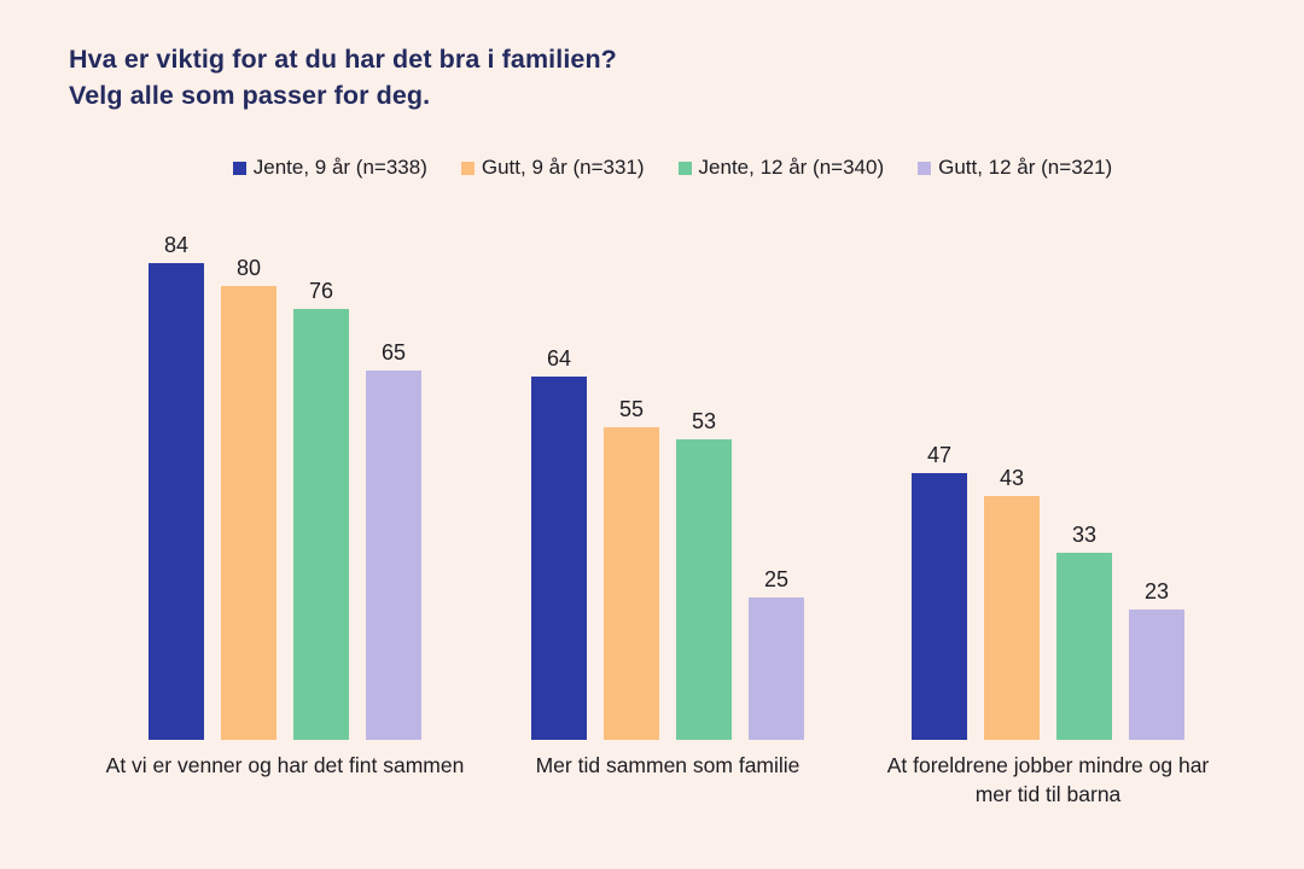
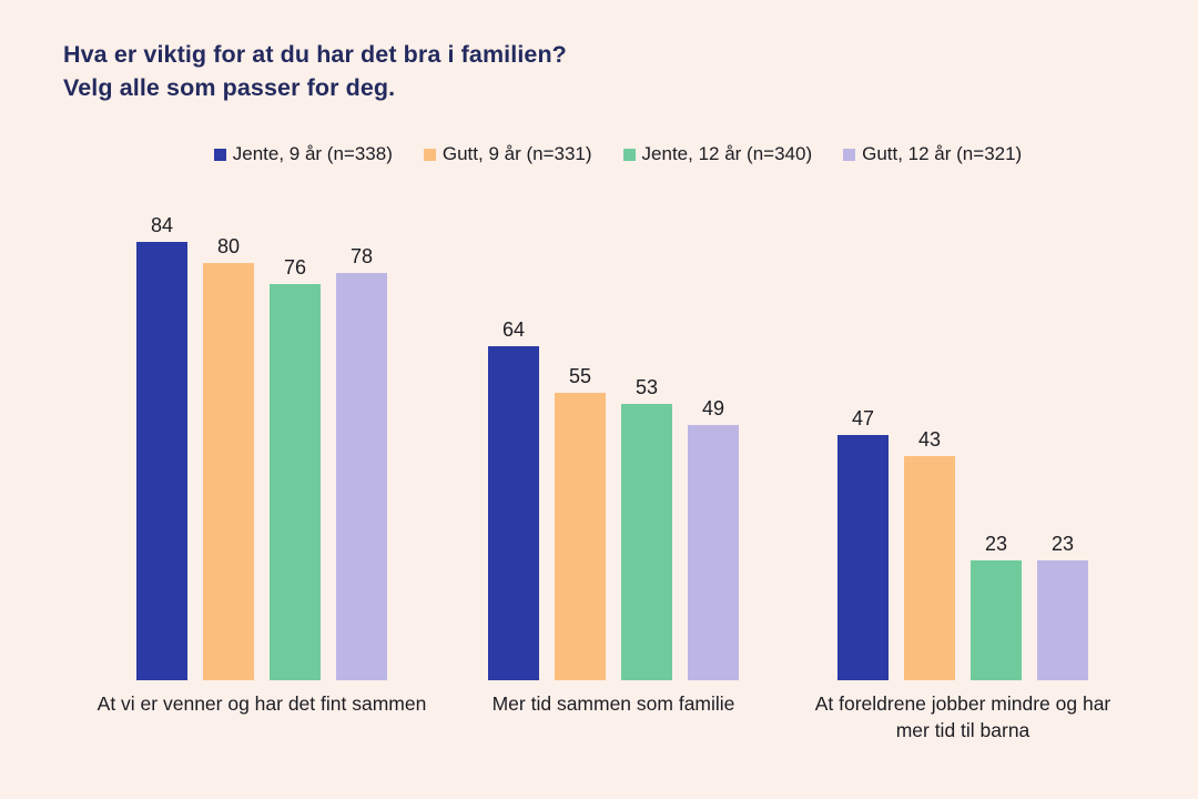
Gutt, 12 år (n=321)/At vi er venner og har det fint sammen: 65 -> 78
Gutt, 12 år (n=321)/Mer tid sammen som familie: 25 -> 49
Jente, 12 år (n=340)/At foreldrene jobber mindre og har mer tid til barna: 33 -> 23
